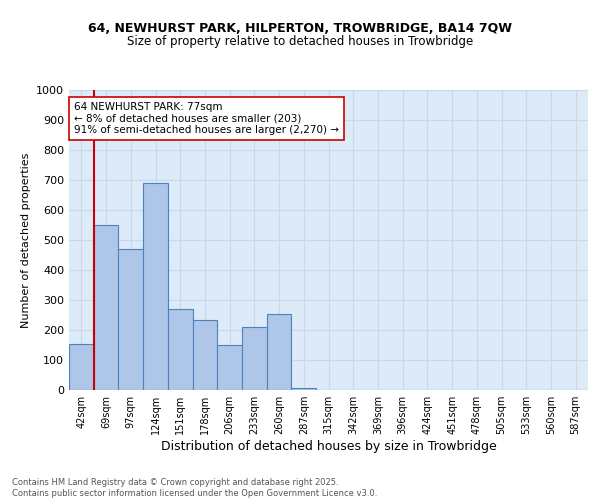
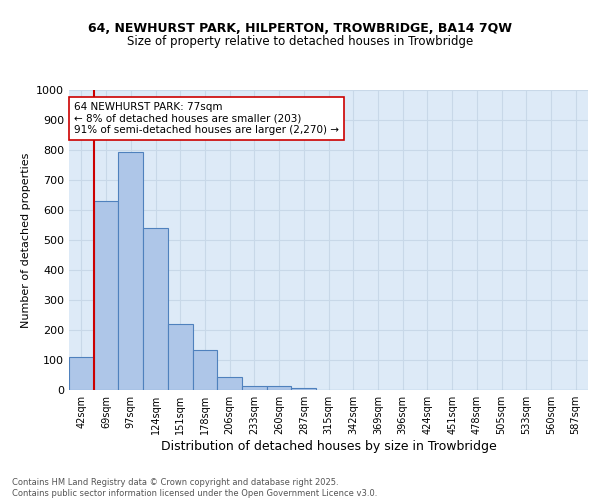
42sqm: 155 -> 110
69sqm: 550 -> 630
97sqm: 470 -> 795
124sqm: 690 -> 540
151sqm: 270 -> 220
178sqm: 235 -> 135
206sqm: 150 -> 42
233sqm: 210 -> 15
260sqm: 255 -> 13
